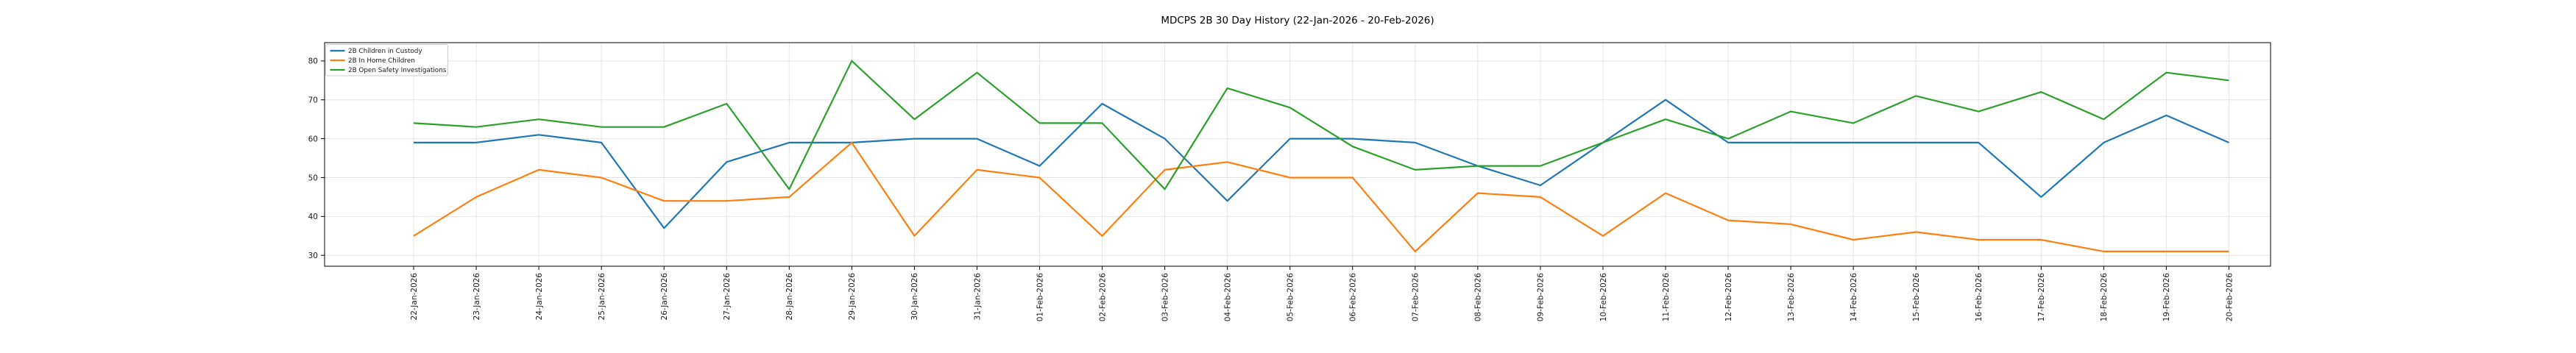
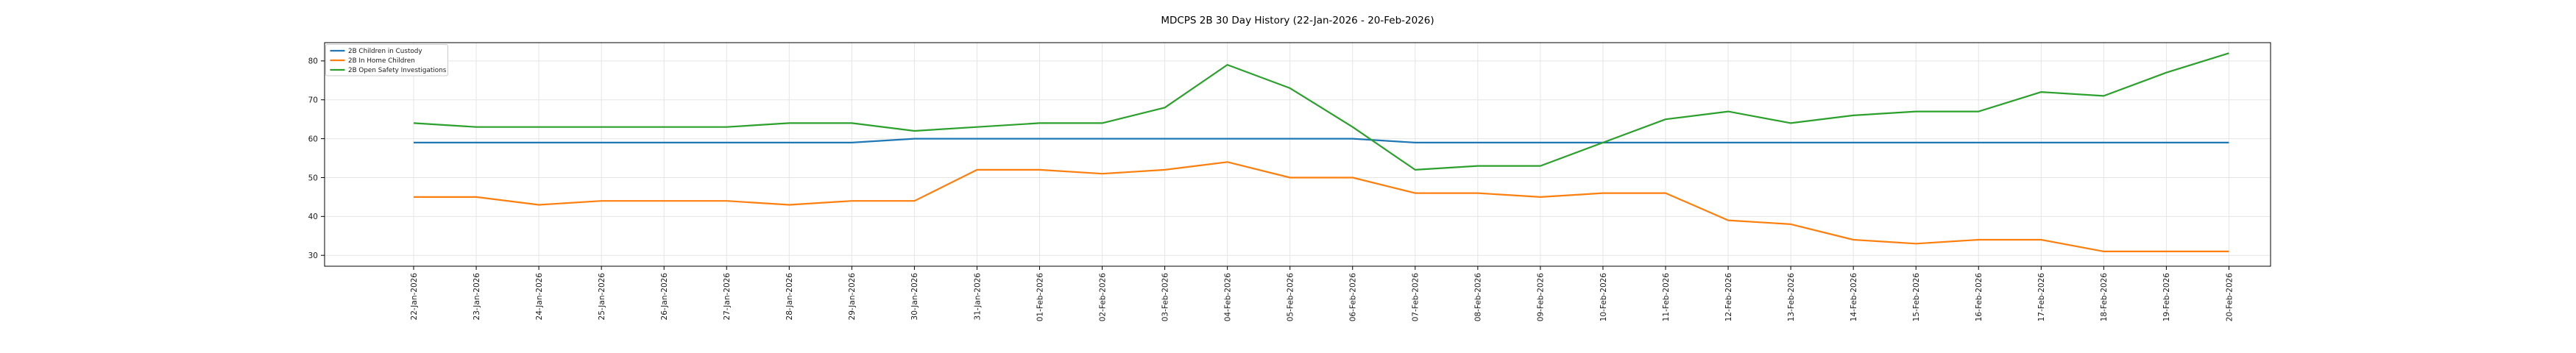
2B In Home Children/22-Jan-2026: 35 -> 45
2B Children in Custody/24-Jan-2026: 61 -> 59
2B In Home Children/24-Jan-2026: 52 -> 43
2B Open Safety Investigations/24-Jan-2026: 65 -> 63
2B In Home Children/25-Jan-2026: 50 -> 44
2B Children in Custody/26-Jan-2026: 37 -> 59
2B Children in Custody/27-Jan-2026: 54 -> 59
2B Open Safety Investigations/27-Jan-2026: 69 -> 63
2B In Home Children/28-Jan-2026: 45 -> 43
2B Open Safety Investigations/28-Jan-2026: 47 -> 64
2B In Home Children/29-Jan-2026: 59 -> 44
2B Open Safety Investigations/29-Jan-2026: 80 -> 64
2B In Home Children/30-Jan-2026: 35 -> 44
2B Open Safety Investigations/30-Jan-2026: 65 -> 62
2B Open Safety Investigations/31-Jan-2026: 77 -> 63
2B Children in Custody/01-Feb-2026: 53 -> 60
2B In Home Children/01-Feb-2026: 50 -> 52
2B Children in Custody/02-Feb-2026: 69 -> 60
2B In Home Children/02-Feb-2026: 35 -> 51
2B Open Safety Investigations/03-Feb-2026: 47 -> 68
2B Children in Custody/04-Feb-2026: 44 -> 60
2B Open Safety Investigations/04-Feb-2026: 73 -> 79
2B Open Safety Investigations/05-Feb-2026: 68 -> 73
2B Open Safety Investigations/06-Feb-2026: 58 -> 63
2B In Home Children/07-Feb-2026: 31 -> 46
2B Children in Custody/08-Feb-2026: 53 -> 59
2B Children in Custody/09-Feb-2026: 48 -> 59
2B In Home Children/10-Feb-2026: 35 -> 46
2B Children in Custody/11-Feb-2026: 70 -> 59
2B Open Safety Investigations/12-Feb-2026: 60 -> 67
2B Open Safety Investigations/13-Feb-2026: 67 -> 64
2B Open Safety Investigations/14-Feb-2026: 64 -> 66
2B In Home Children/15-Feb-2026: 36 -> 33
2B Open Safety Investigations/15-Feb-2026: 71 -> 67
2B Children in Custody/17-Feb-2026: 45 -> 59
2B Open Safety Investigations/18-Feb-2026: 65 -> 71
2B Children in Custody/19-Feb-2026: 66 -> 59
2B Open Safety Investigations/20-Feb-2026: 75 -> 82
